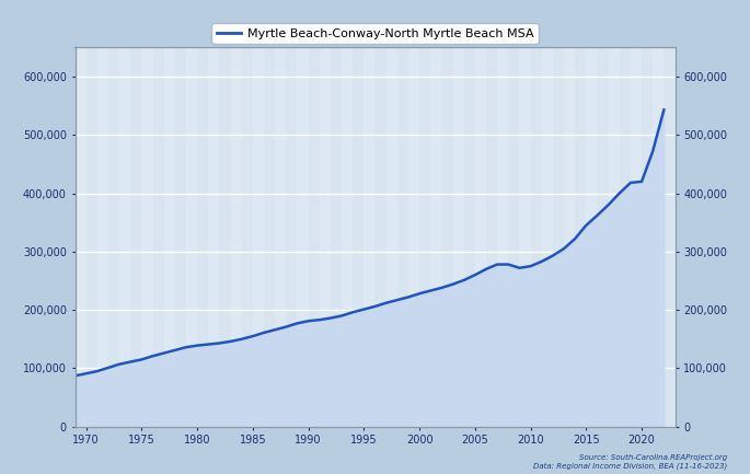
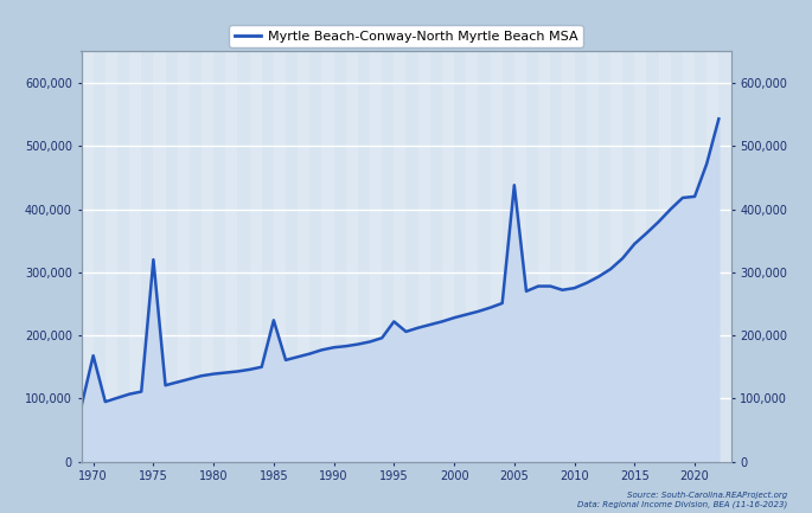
1970: 91,000 -> 168,000
1975: 115,000 -> 320,000
1985: 155,000 -> 224,000
1995: 201,000 -> 222,000
2005: 260,000 -> 438,000
